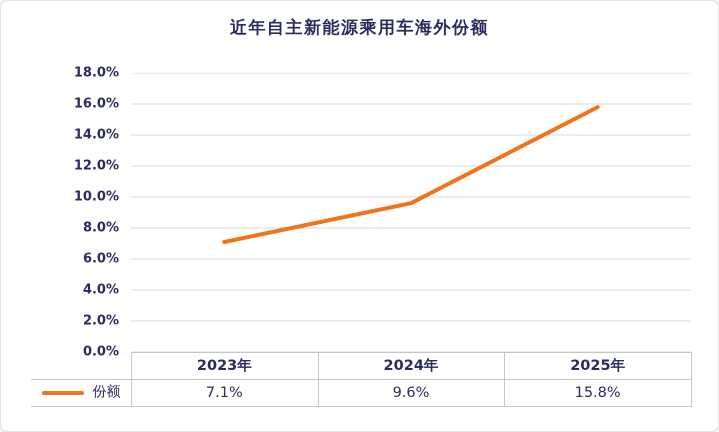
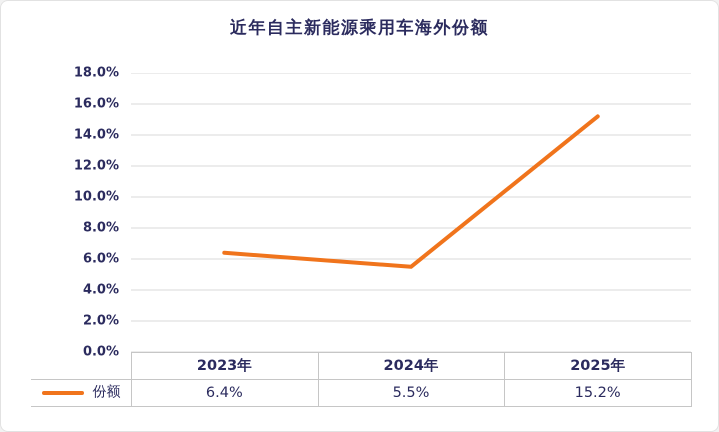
2023年: 7.1% -> 6.4%
2024年: 9.6% -> 5.5%
2025年: 15.8% -> 15.2%
